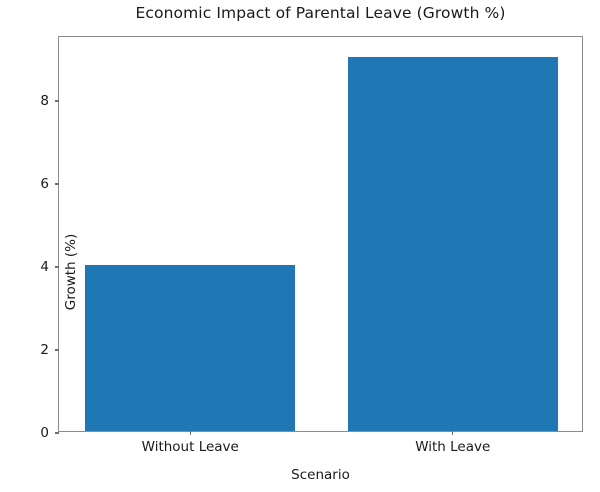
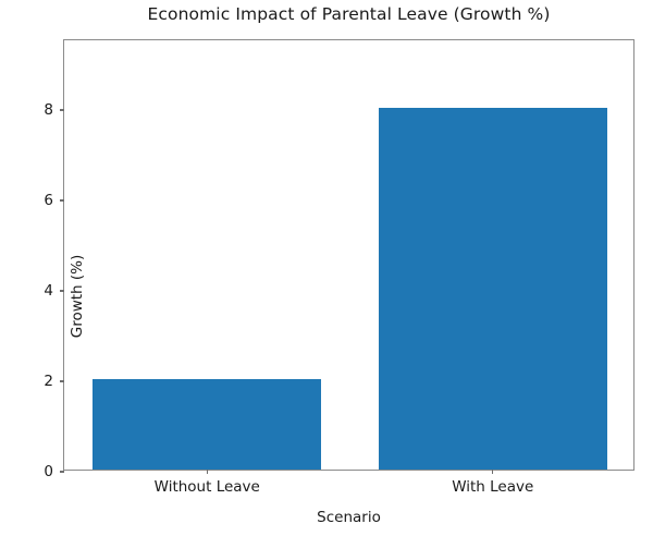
Without Leave: 4 -> 2
With Leave: 9 -> 8
